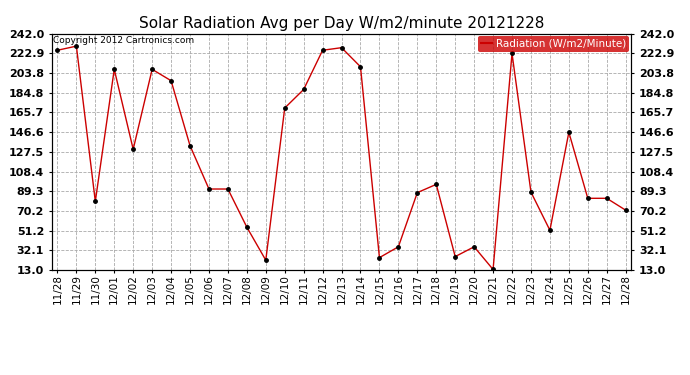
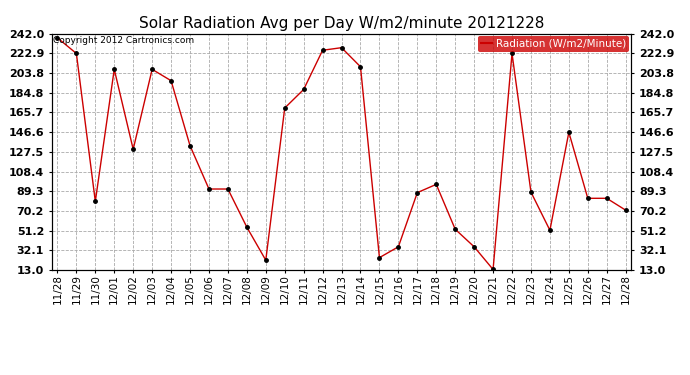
11/28: 226 -> 238
11/29: 230 -> 223
12/19: 26 -> 52
